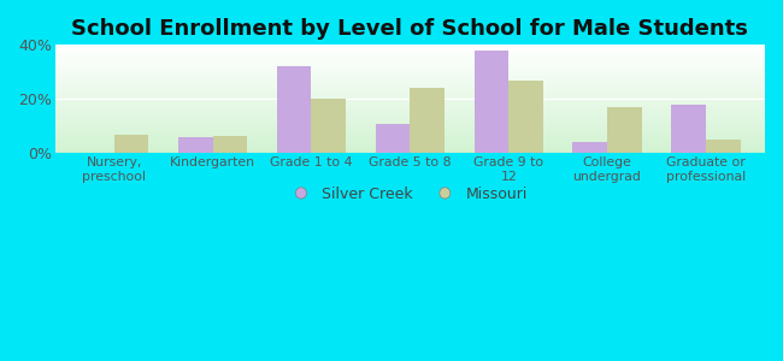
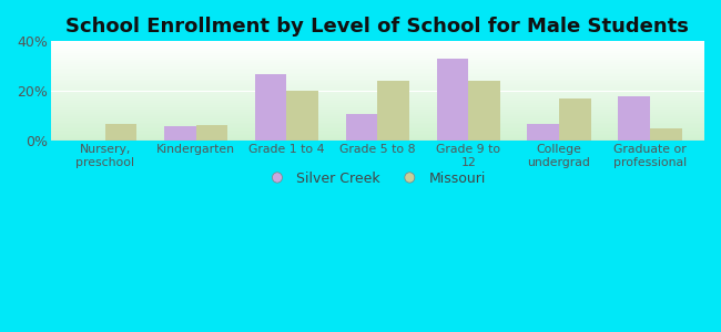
Silver Creek/Grade 1 to 4: 32% -> 27%
Silver Creek/Grade 9 to 12: 38% -> 33%
Missouri/Grade 9 to 12: 27.0% -> 24.0%
Silver Creek/College undergrad: 4% -> 7%
